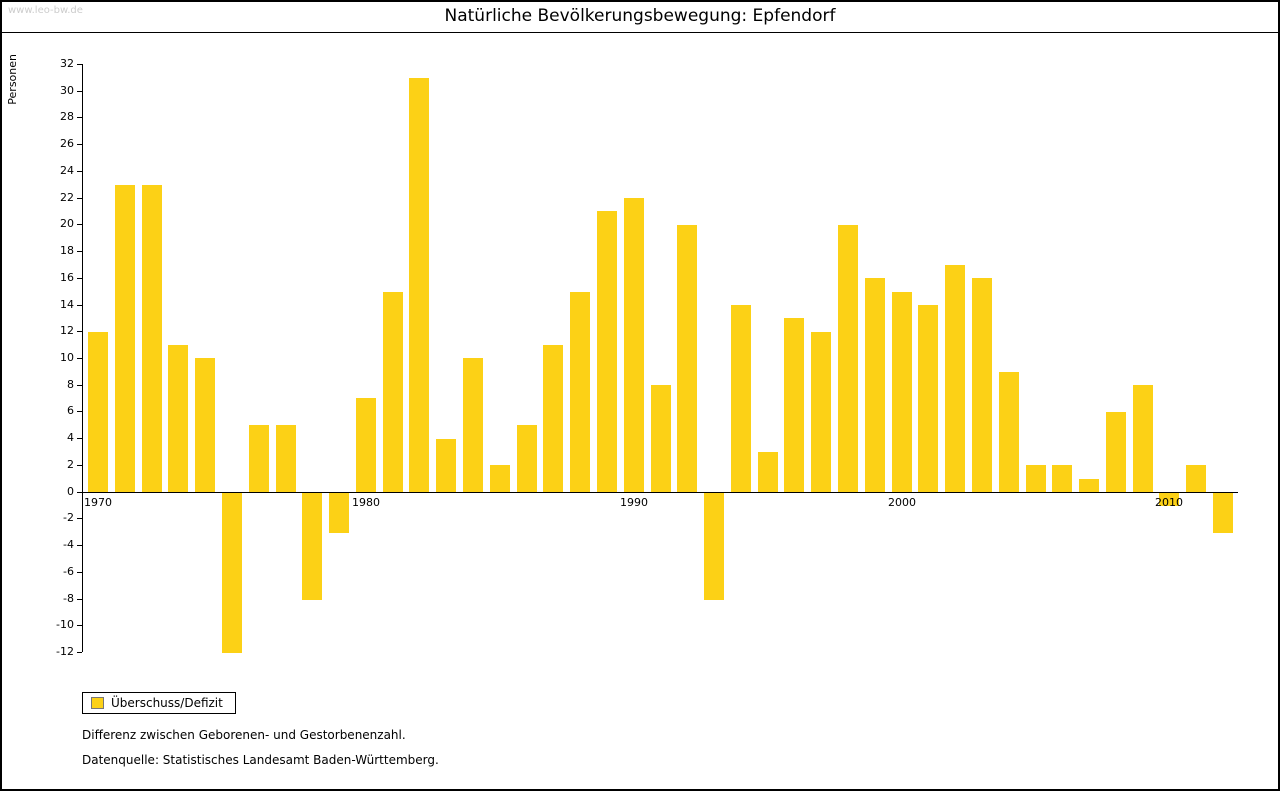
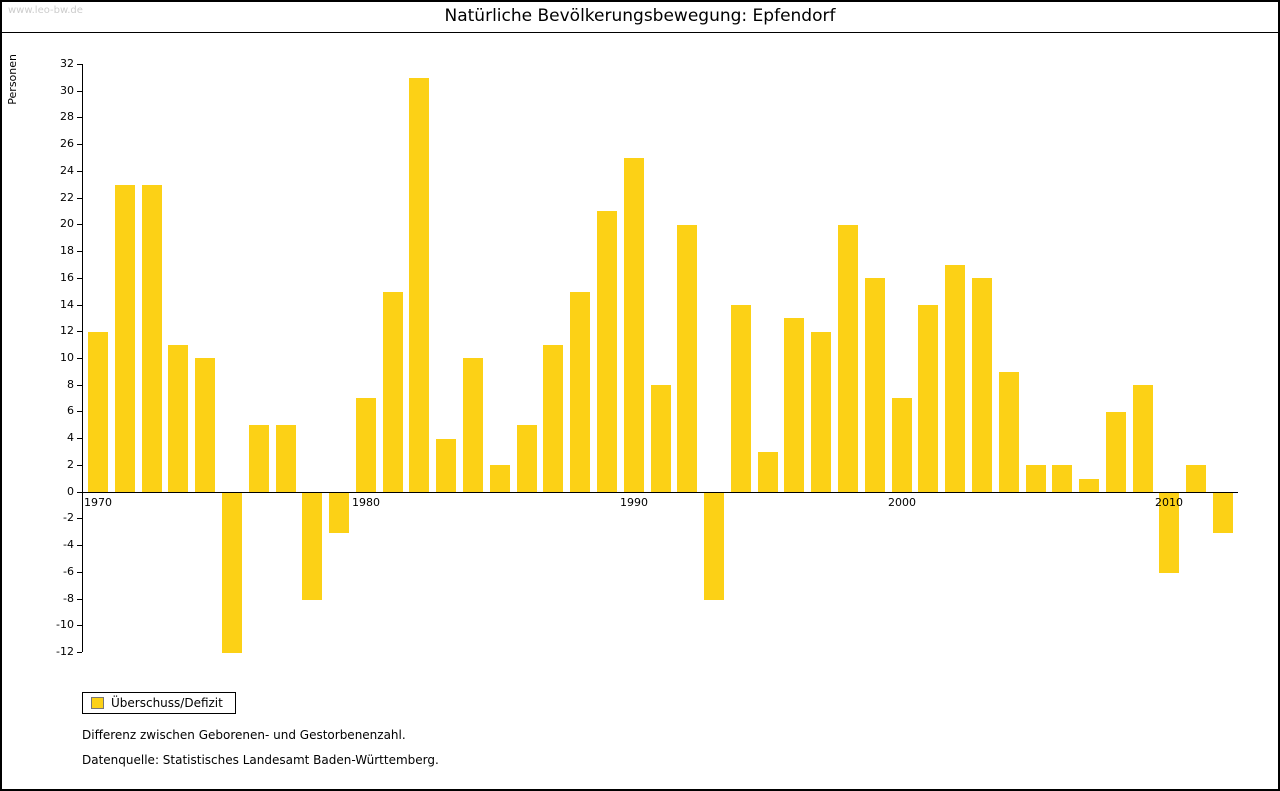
1990: 22 -> 25
2000: 15 -> 7
2010: -1 -> -6
